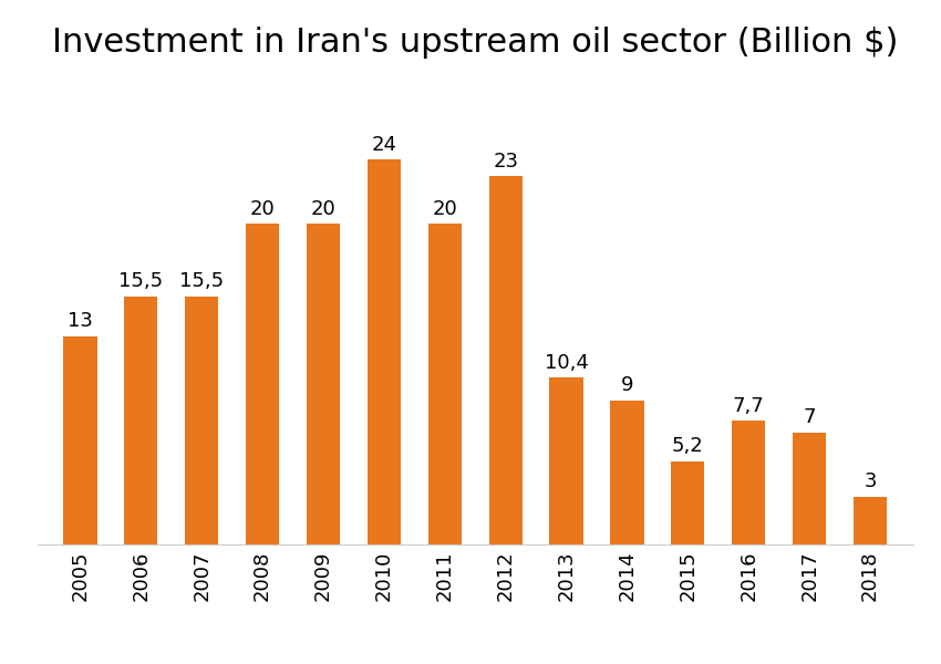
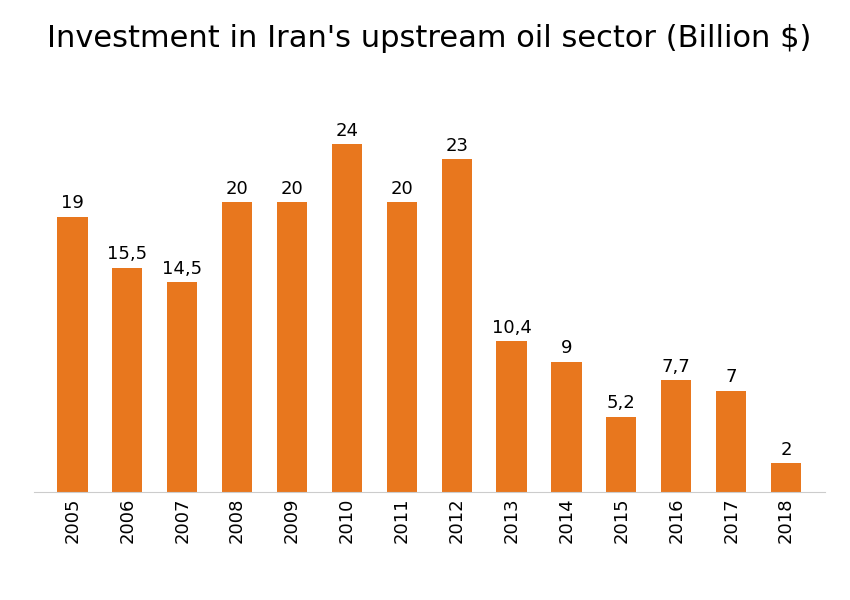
2005: 13 -> 19
2007: 15,5 -> 14,5
2018: 3 -> 2
